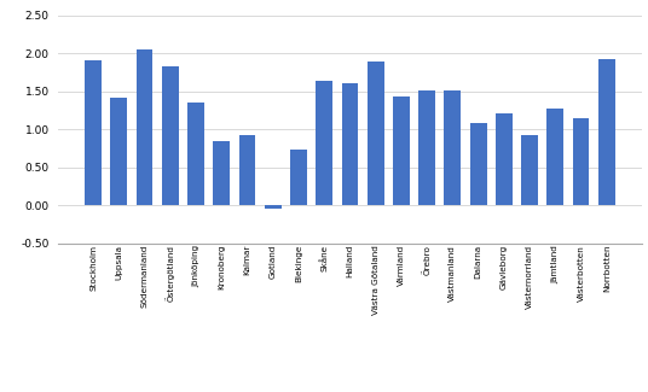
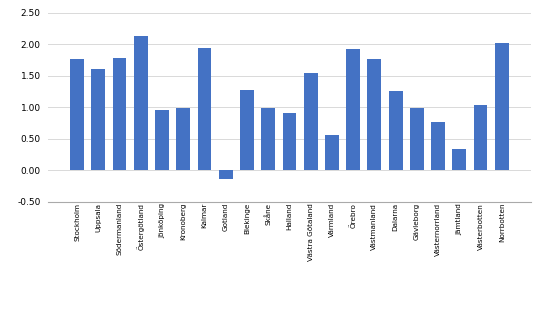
Stockholm: 1.91 -> 1.76
Uppsala: 1.41 -> 1.60
Södermanland: 2.06 -> 1.78
Östergötland: 1.83 -> 2.14
Jönköping: 1.35 -> 0.96
Kronoberg: 0.84 -> 0.98
Kalmar: 0.92 -> 1.94
Gotland: -0.04 -> -0.14
Blekinge: 0.74 -> 1.28
Skåne: 1.64 -> 0.98
Halland: 1.60 -> 0.90
Västra Götaland: 1.90 -> 1.54
Värmland: 1.43 -> 0.56
Örebro: 1.52 -> 1.92
Västmanland: 1.51 -> 1.76
Dalarna: 1.09 -> 1.26
Gävleborg: 1.21 -> 0.98
Västernorrland: 0.92 -> 0.76
Jämtland: 1.27 -> 0.34
Västerbotten: 1.14 -> 1.04
Norrbotten: 1.92 -> 2.02
